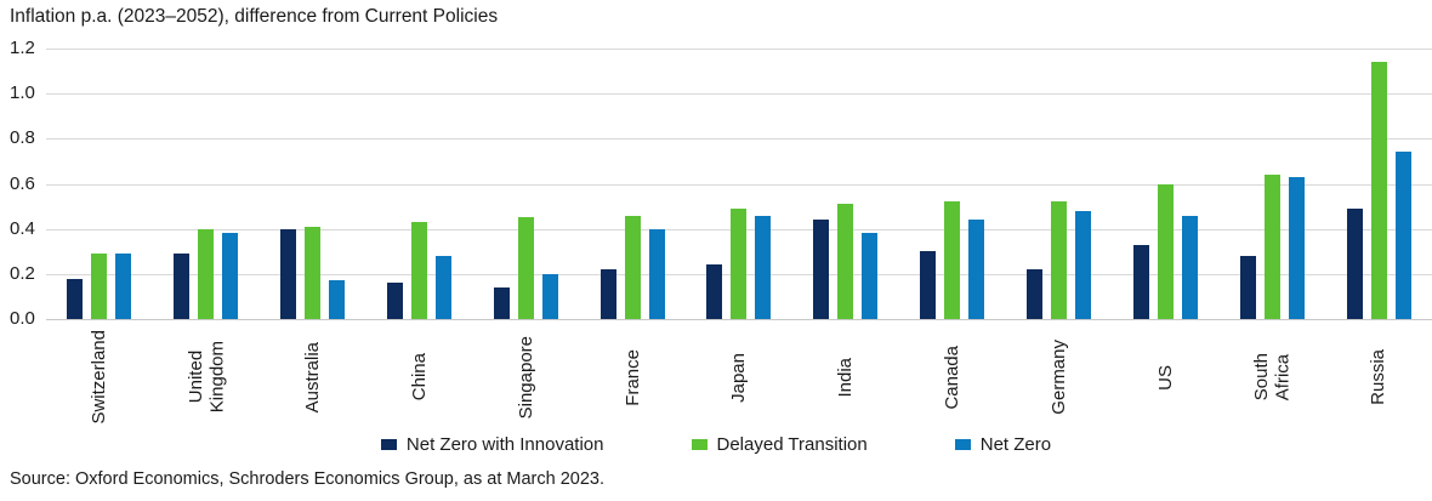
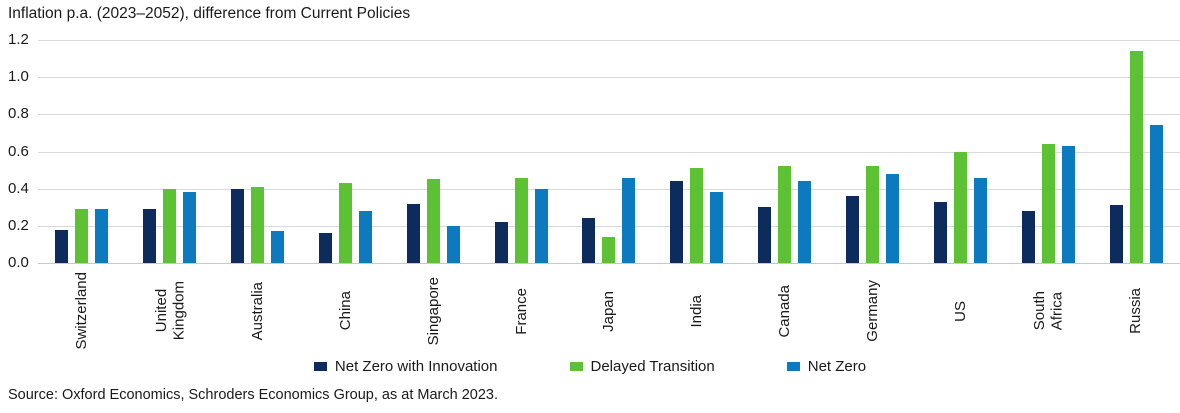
Net Zero with Innovation/Singapore: 0.14 -> 0.32
Delayed Transition/Japan: 0.49 -> 0.14
Net Zero with Innovation/Germany: 0.22 -> 0.36
Net Zero with Innovation/Russia: 0.49 -> 0.31
